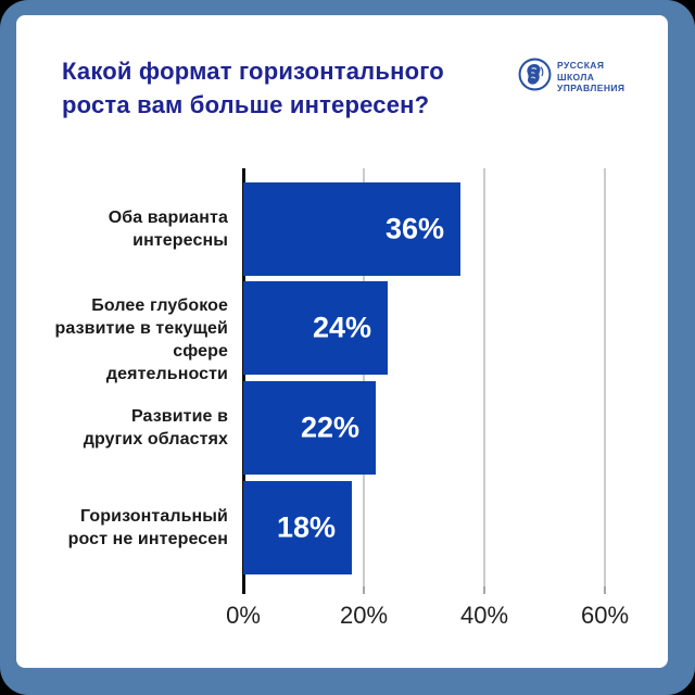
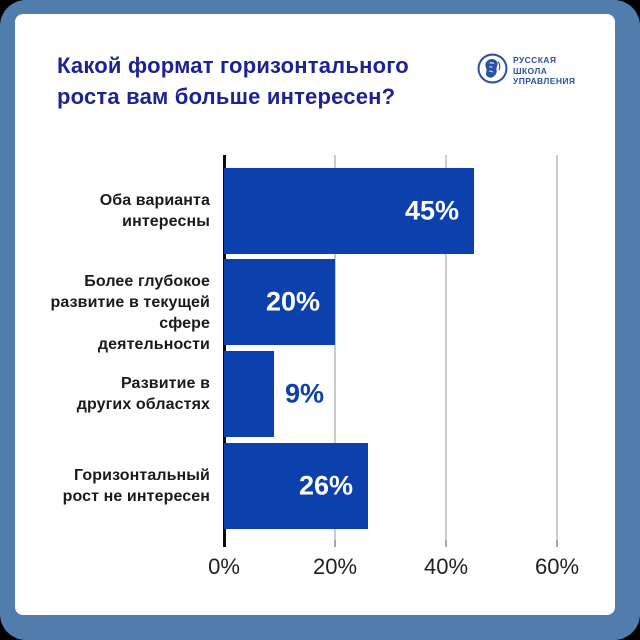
Оба варианта интересны: 36% -> 45%
Более глубокое развитие в текущей сфере деятельности: 24% -> 20%
Развитие в других областях: 22% -> 9%
Горизонтальный рост не интересен: 18% -> 26%
